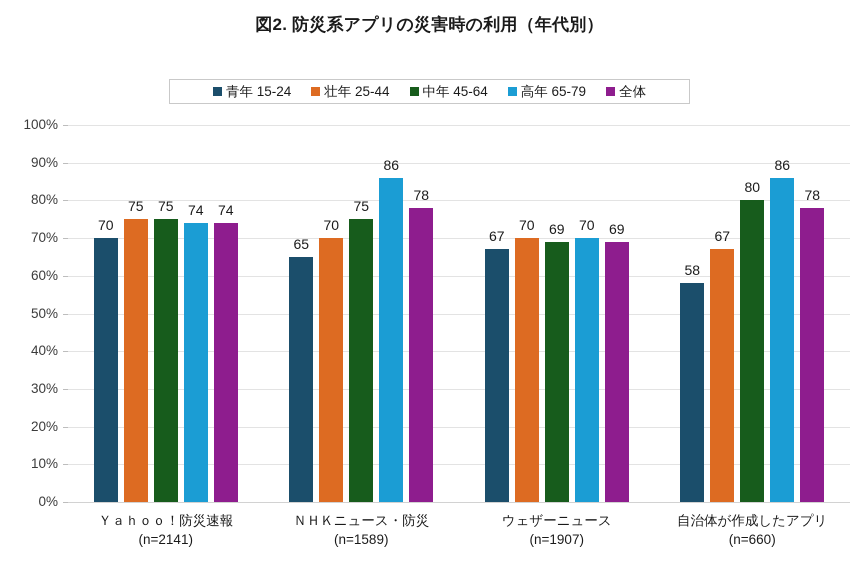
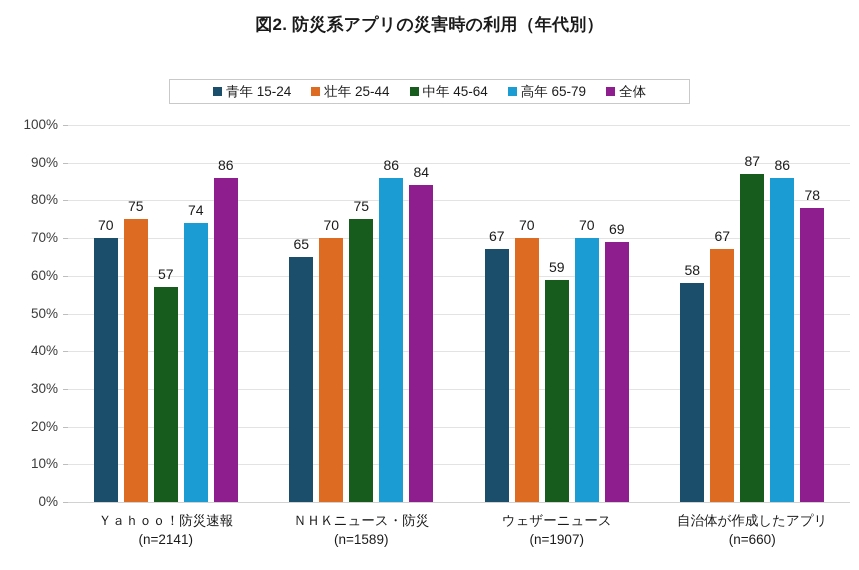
中年 45-64/Ｙａｈｏｏ！防災速報: 75 -> 57
全体/Ｙａｈｏｏ！防災速報: 74 -> 86
全体/ＮＨＫニュース・防災: 78 -> 84
中年 45-64/ウェザーニュース: 69 -> 59
中年 45-64/自治体が作成したアプリ: 80 -> 87
